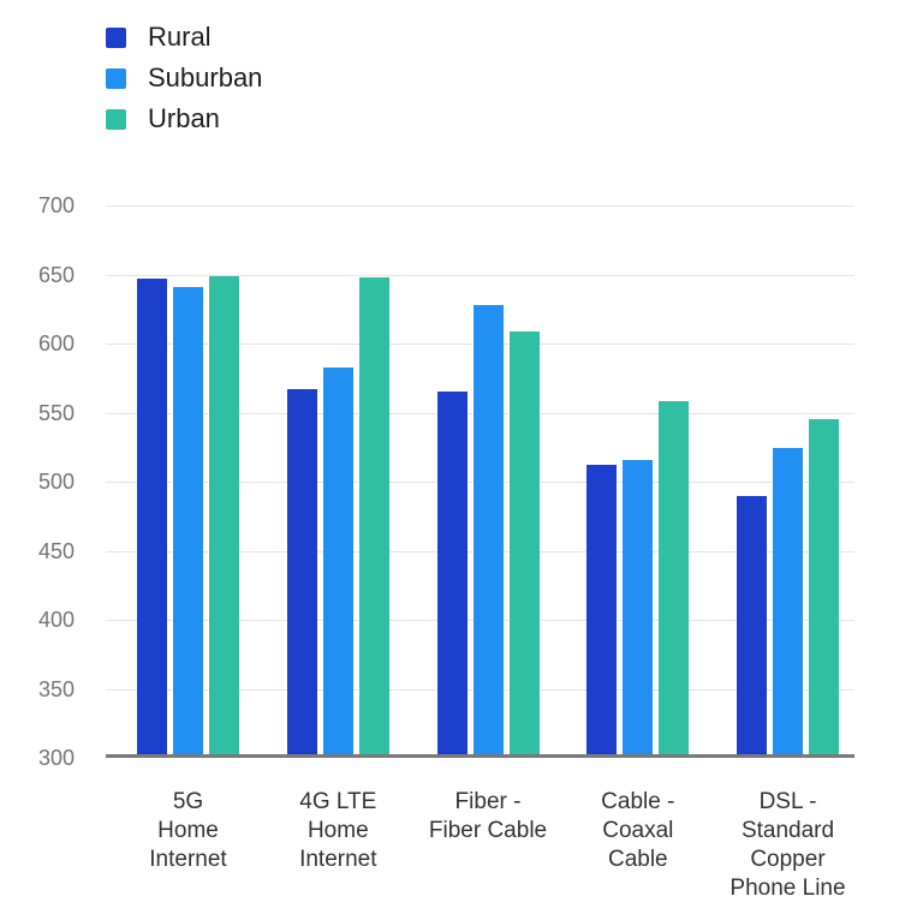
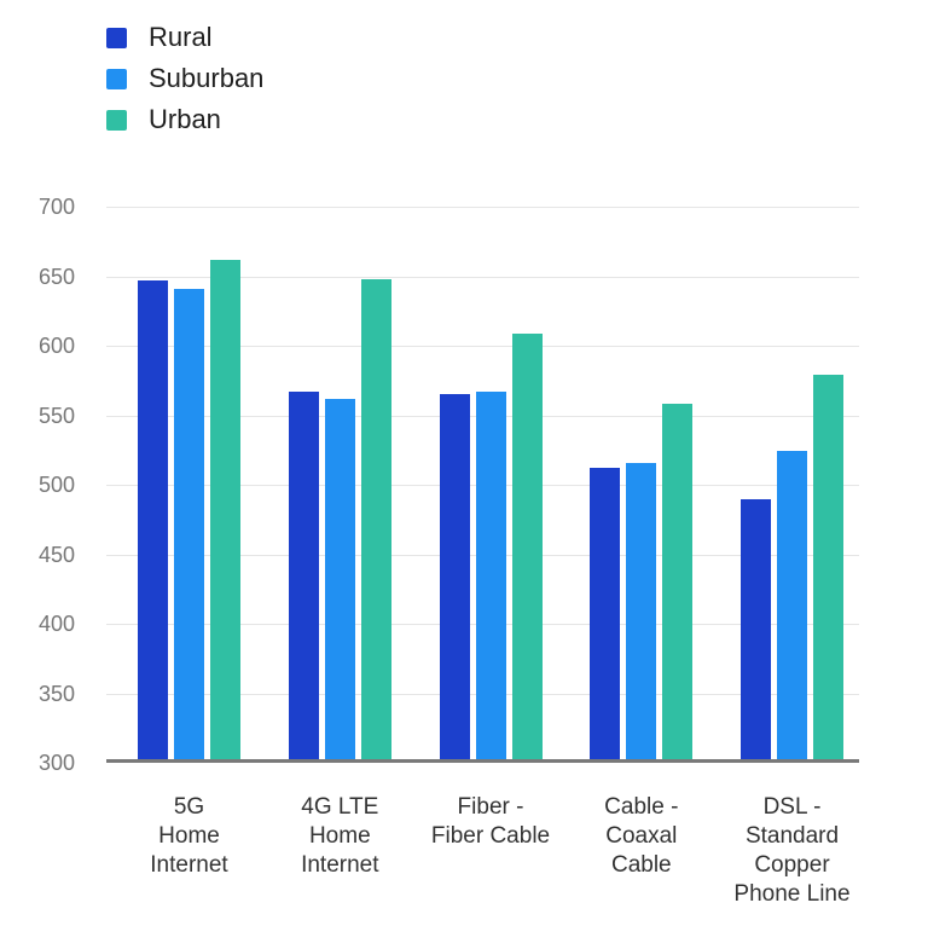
Urban/5G Home Internet: 649 -> 662
Suburban/4G LTE Home Internet: 583 -> 562
Suburban/Fiber - Fiber Cable: 628 -> 567
Urban/DSL - Standard Copper Phone Line: 545 -> 579
